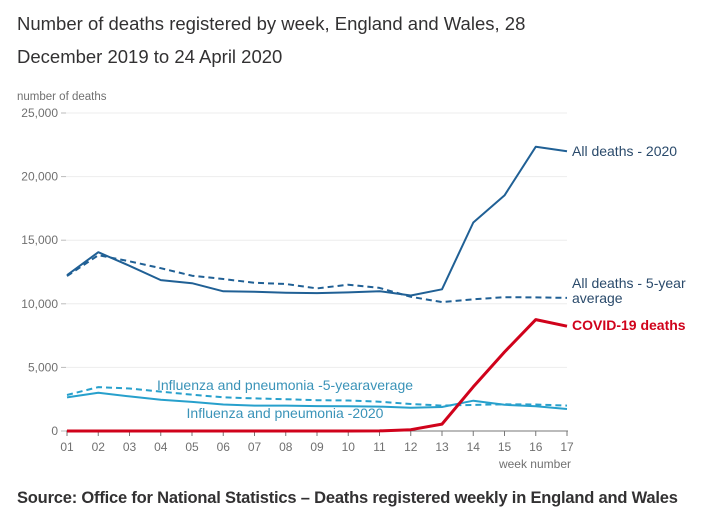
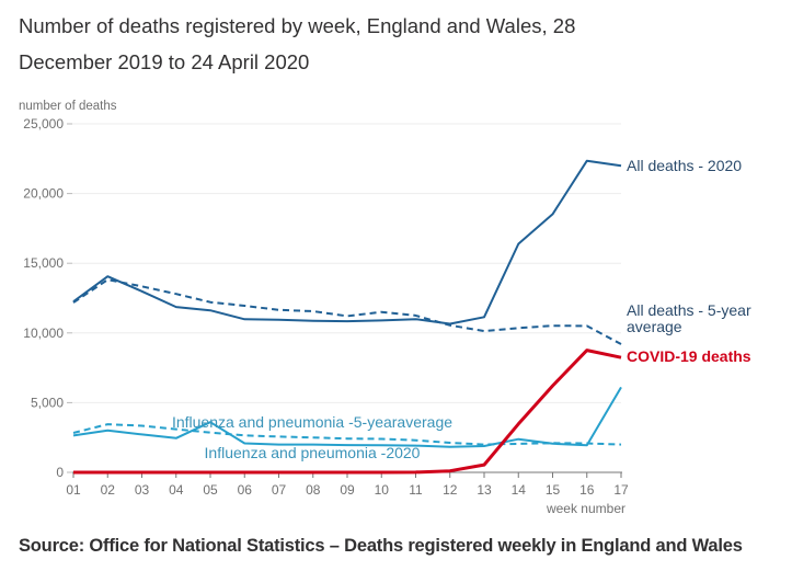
Influenza and pneumonia -2020/05: 2300 -> 3600
All deaths - 5-year average/17: 10500 -> 9200
Influenza and pneumonia -2020/17: 1700 -> 6100
